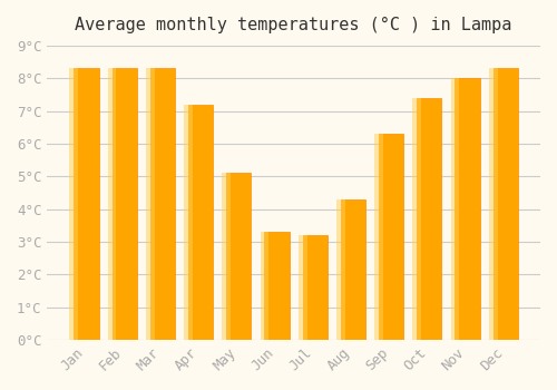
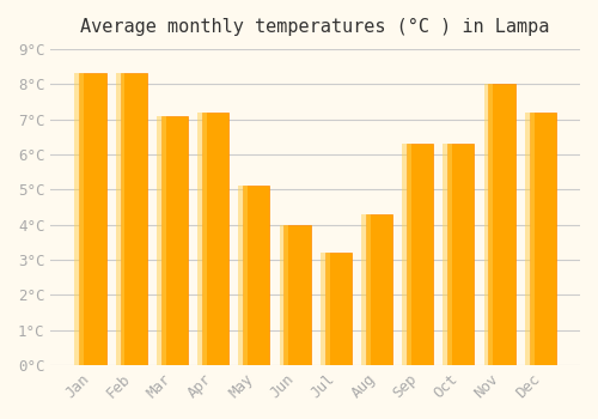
Mar: 8.3°C -> 7.1°C
Jun: 3.3°C -> 4.0°C
Oct: 7.4°C -> 6.3°C
Dec: 8.3°C -> 7.2°C
